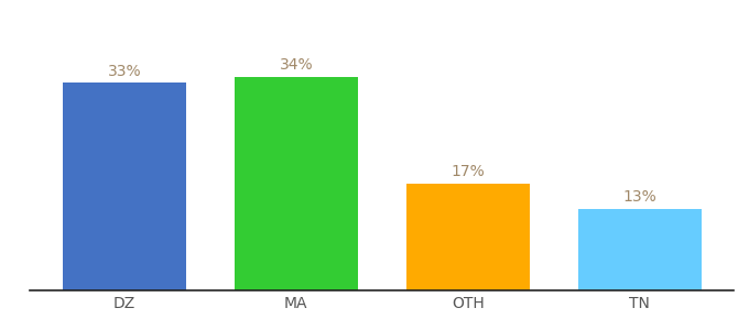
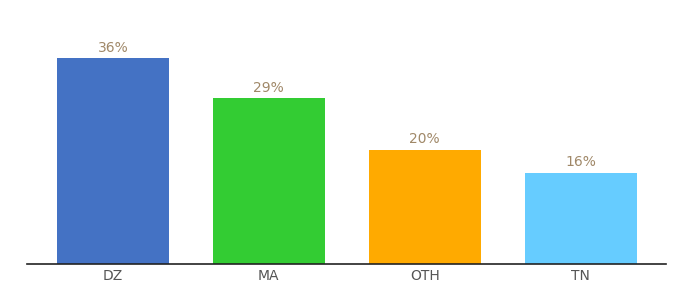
DZ: 33% -> 36%
MA: 34% -> 29%
OTH: 17% -> 20%
TN: 13% -> 16%
